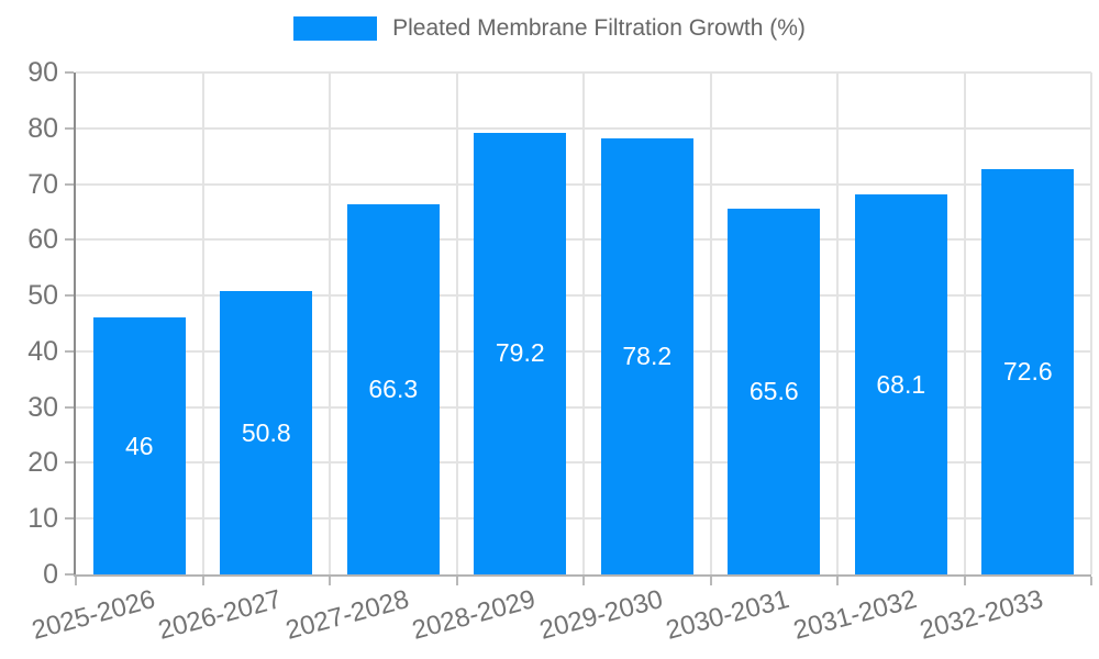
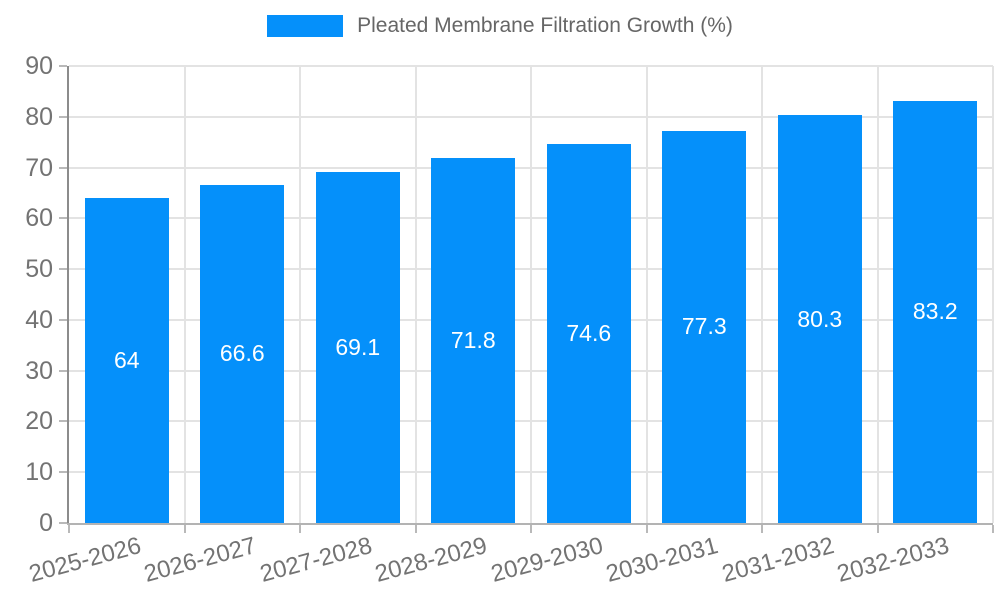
2025-2026: 46 -> 64
2026-2027: 50.8 -> 66.6
2027-2028: 66.3 -> 69.1
2028-2029: 79.2 -> 71.8
2029-2030: 78.2 -> 74.6
2030-2031: 65.6 -> 77.3
2031-2032: 68.1 -> 80.3
2032-2033: 72.6 -> 83.2
